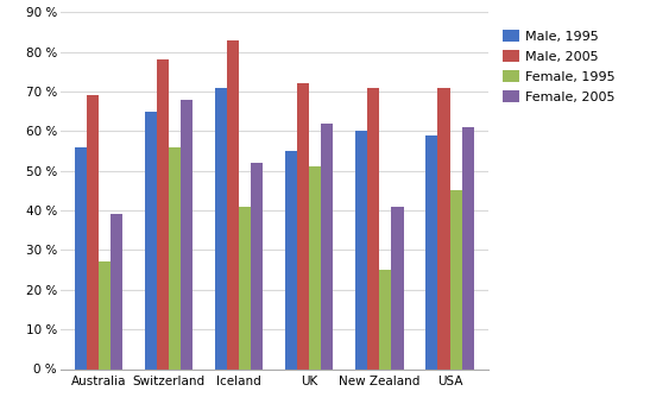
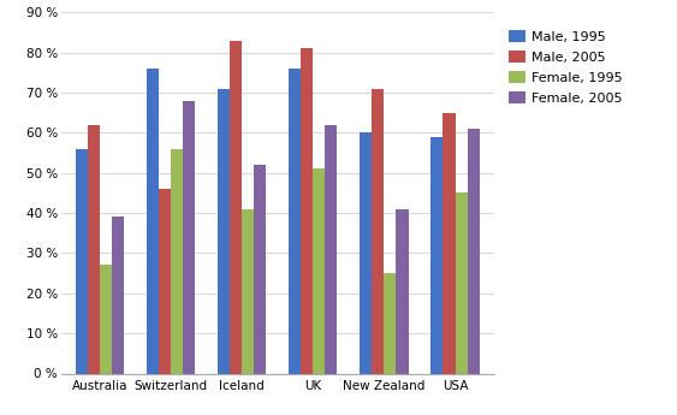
Male, 2005/Australia: 69 % -> 62 %
Male, 1995/Switzerland: 65 % -> 76 %
Male, 2005/Switzerland: 78 % -> 46 %
Male, 1995/UK: 55 % -> 76 %
Male, 2005/UK: 72 % -> 81 %
Male, 2005/USA: 71 % -> 65 %
